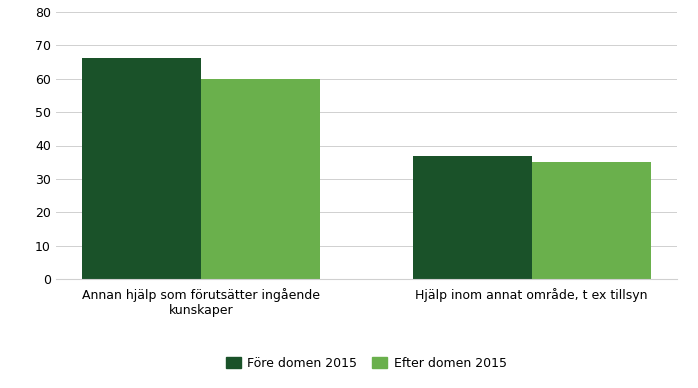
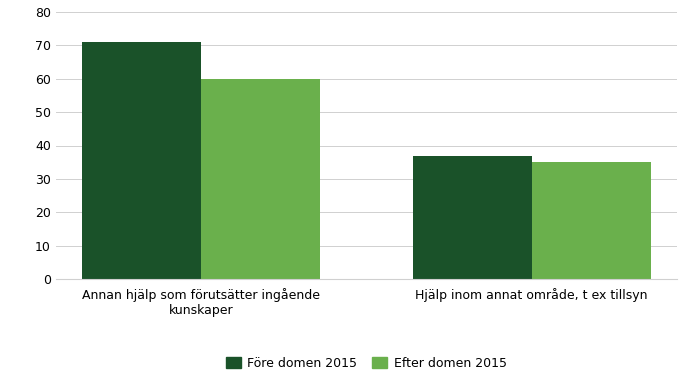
Före domen 2015/Annan hjälp som förutsätter ingående kunskaper: 66 -> 71
